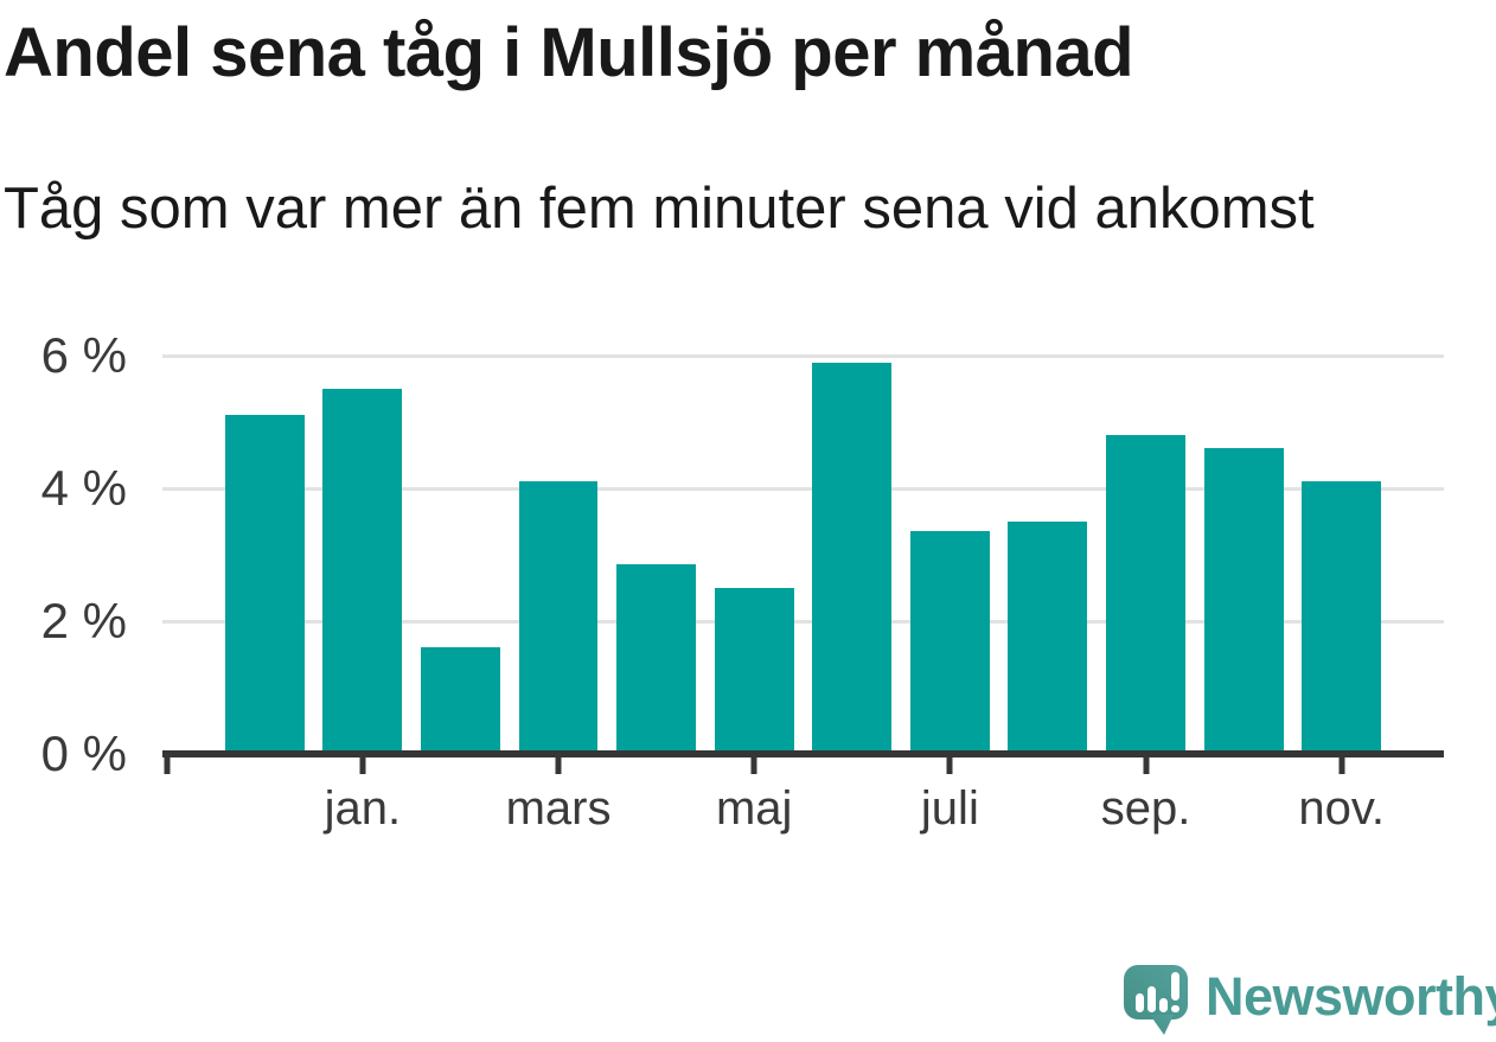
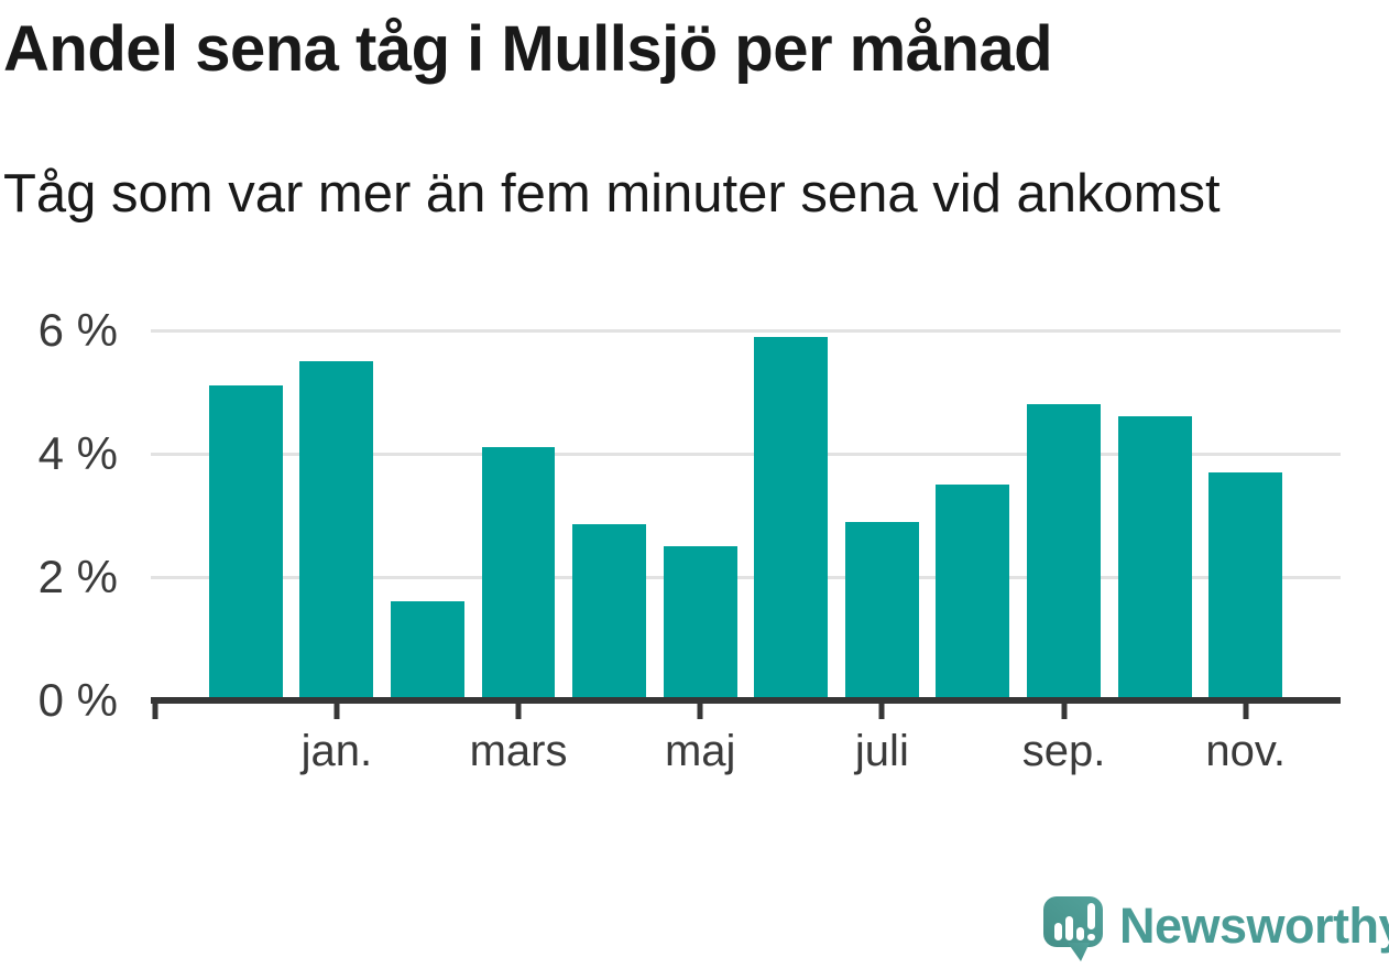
juli: 3.4% -> 2.9%
nov.: 4.1% -> 3.7%
